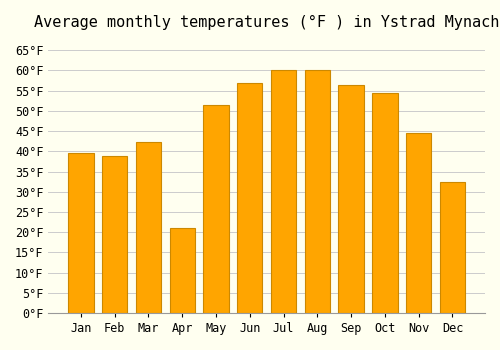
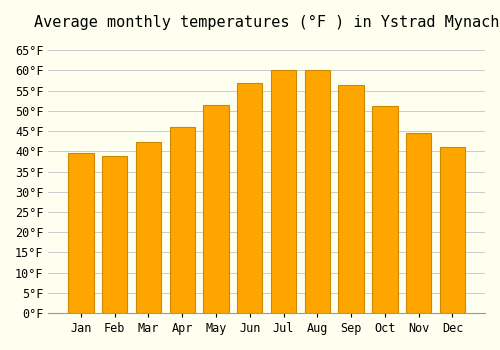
Apr: 21.0°F -> 46.0°F
Oct: 54.5°F -> 51.3°F
Dec: 32.5°F -> 41.0°F
